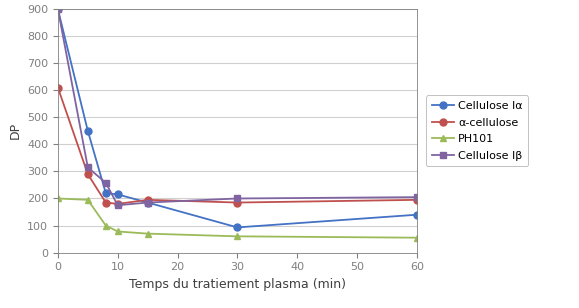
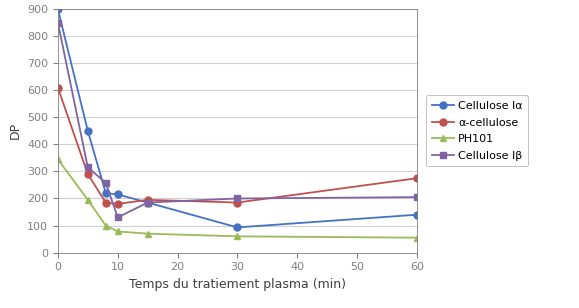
PH101/0: 200 -> 345
Cellulose Iβ/0: 900 -> 850
Cellulose Iβ/10: 175 -> 130
α-cellulose/60: 195 -> 275
